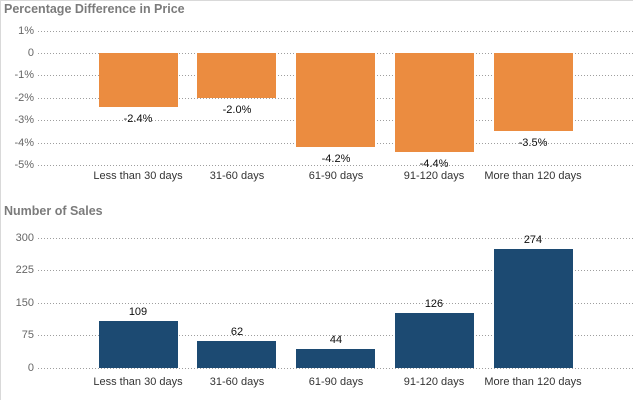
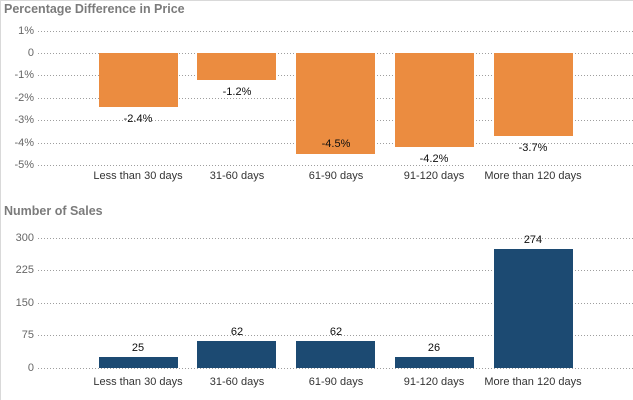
Percentage Difference in Price/31-60 days: -2.0% -> -1.2%
Percentage Difference in Price/61-90 days: -4.2% -> -4.5%
Percentage Difference in Price/91-120 days: -4.4% -> -4.2%
Percentage Difference in Price/More than 120 days: -3.5% -> -3.7%
Number of Sales/Less than 30 days: 109 -> 25
Number of Sales/61-90 days: 44 -> 62
Number of Sales/91-120 days: 126 -> 26
